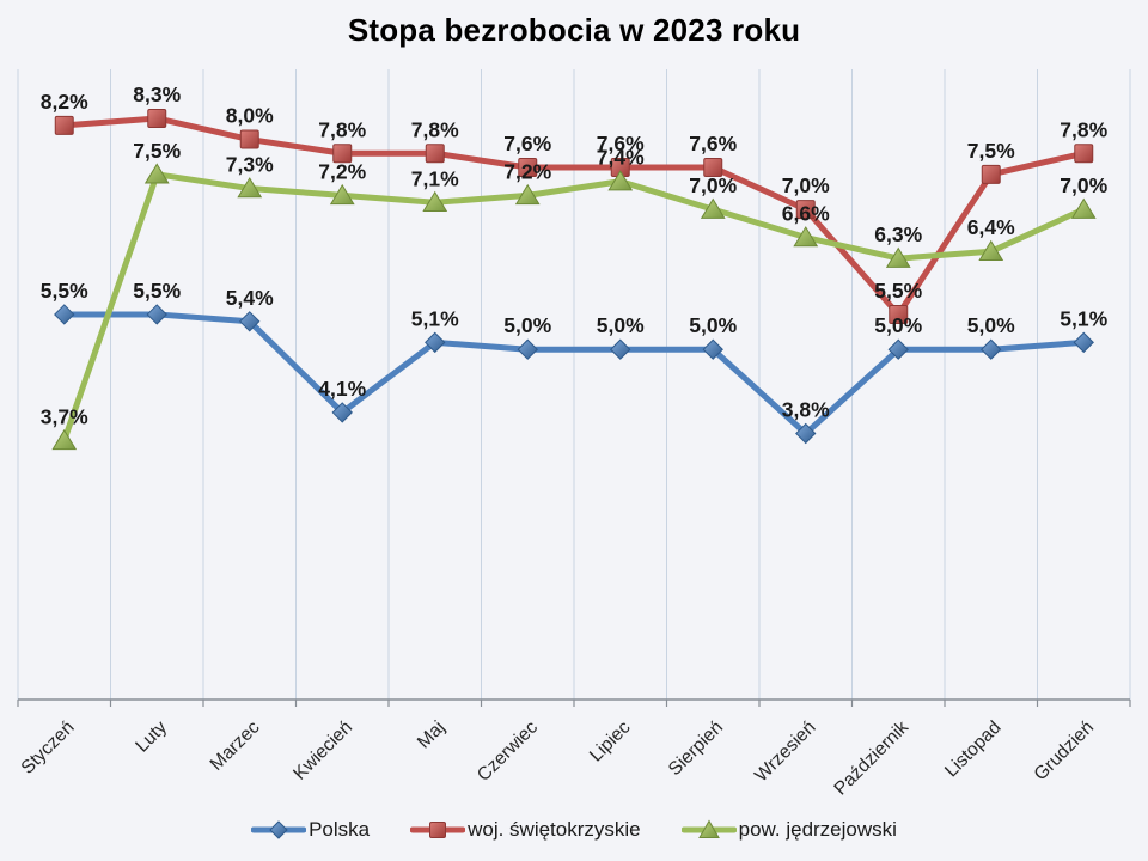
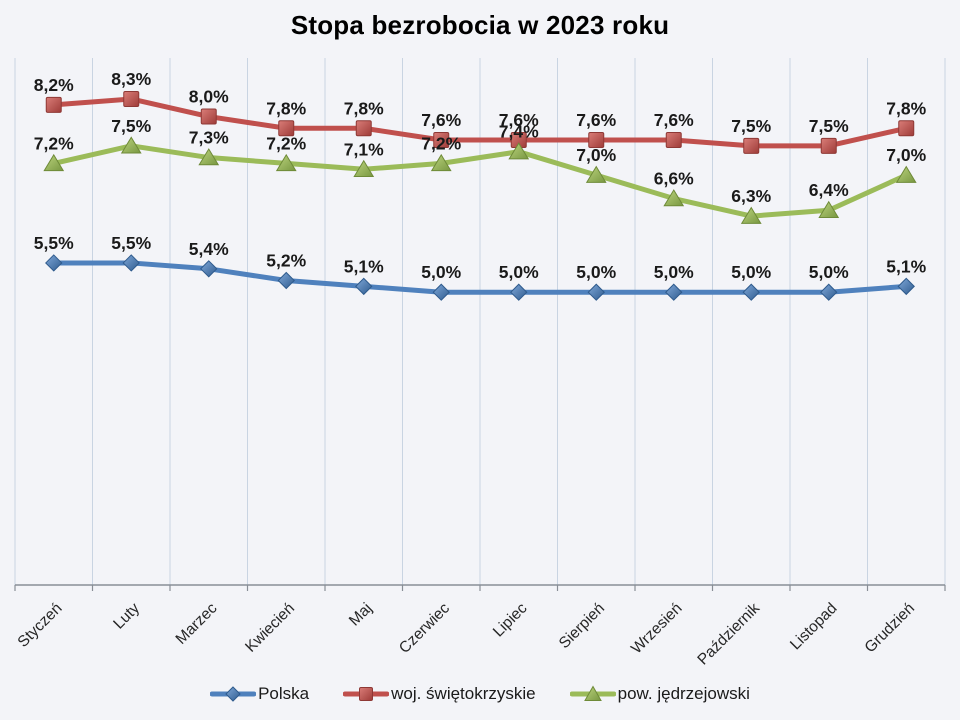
pow. jędrzejowski/Styczeń: 3,7% -> 7,2%
Polska/Kwiecień: 4,1% -> 5,2%
Polska/Wrzesień: 3,8% -> 5,0%
woj. świętokrzyskie/Wrzesień: 7,0% -> 7,6%
woj. świętokrzyskie/Październik: 5,5% -> 7,5%
